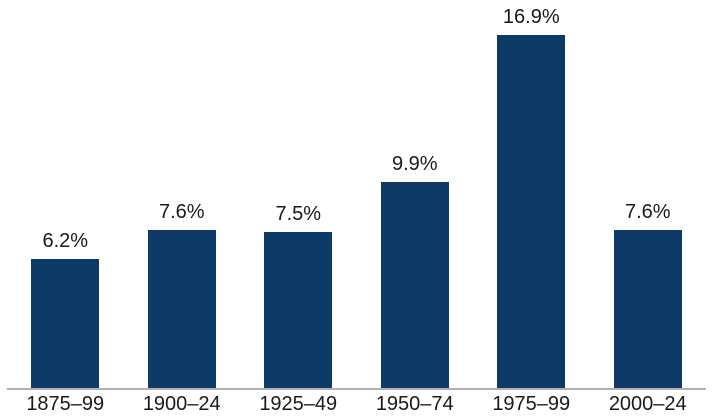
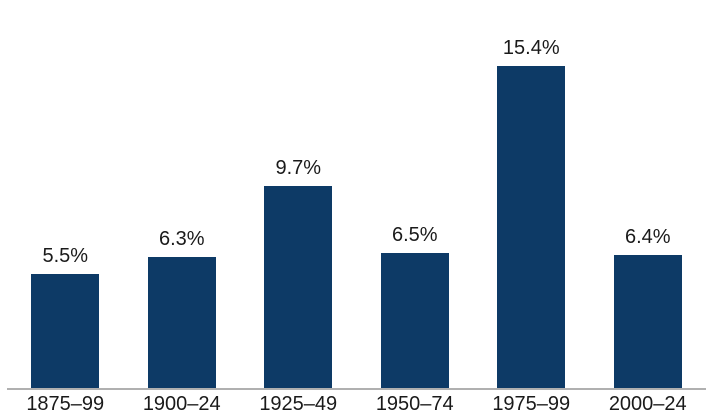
1875–99: 6.2% -> 5.5%
1900–24: 7.6% -> 6.3%
1925–49: 7.5% -> 9.7%
1950–74: 9.9% -> 6.5%
1975–99: 16.9% -> 15.4%
2000–24: 7.6% -> 6.4%
